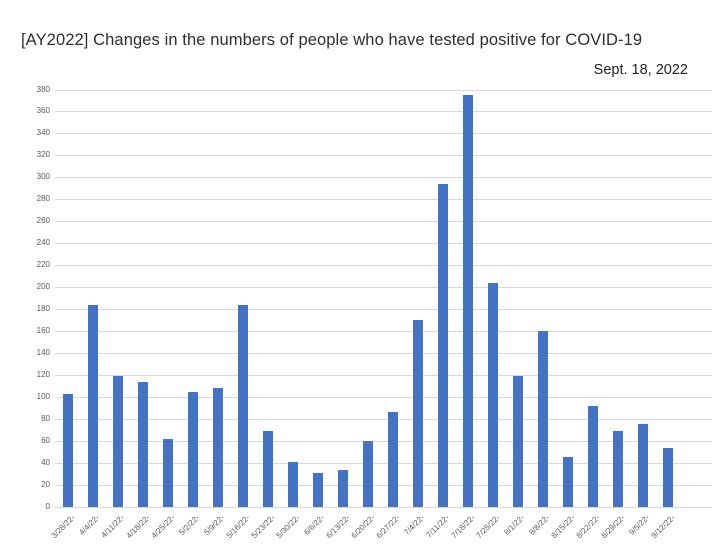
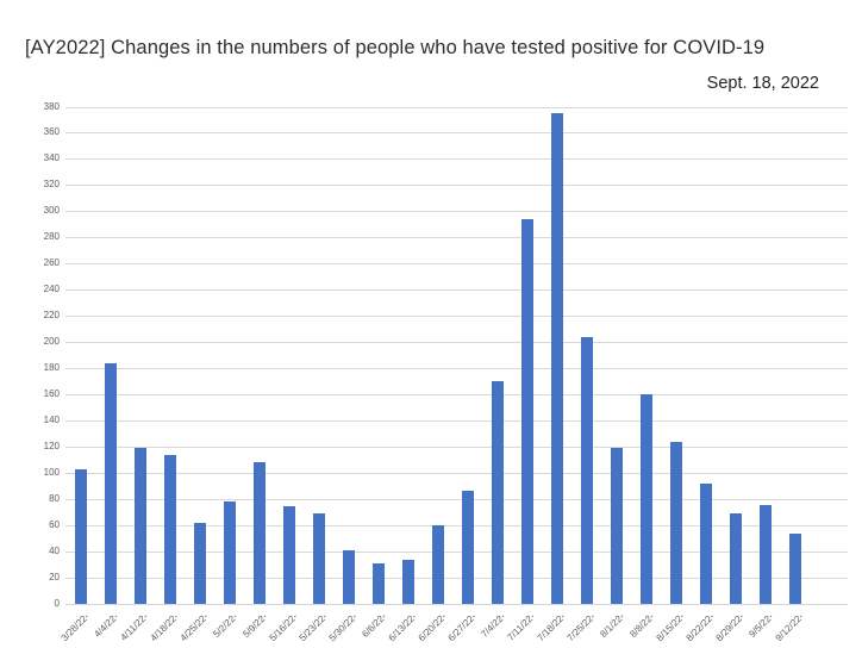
5/2/22-: 105 -> 78
5/16/22-: 184 -> 75
8/15/22-: 46 -> 124
